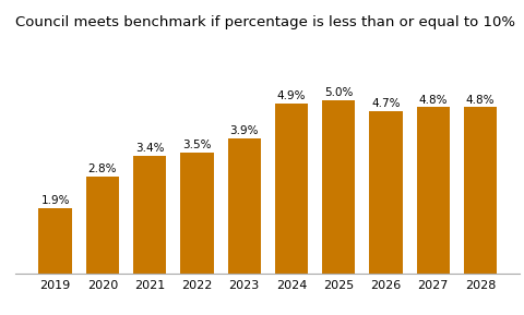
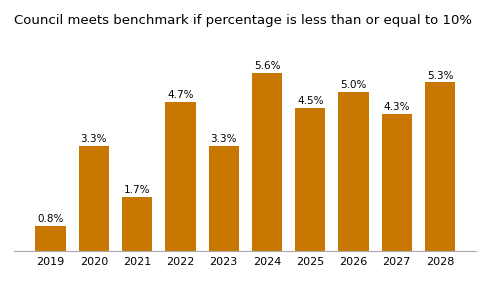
2019: 1.9% -> 0.8%
2020: 2.8% -> 3.3%
2021: 3.4% -> 1.7%
2022: 3.5% -> 4.7%
2023: 3.9% -> 3.3%
2024: 4.9% -> 5.6%
2025: 5.0% -> 4.5%
2026: 4.7% -> 5.0%
2027: 4.8% -> 4.3%
2028: 4.8% -> 5.3%
